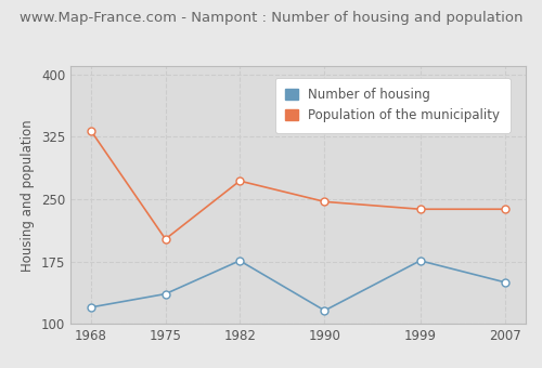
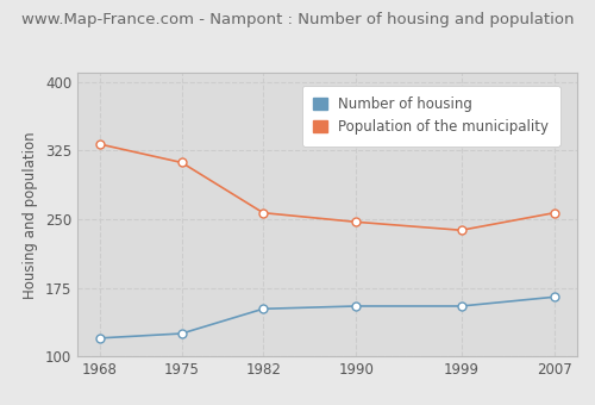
Number of housing/1975: 136 -> 125
Population of the municipality/1975: 202 -> 312
Number of housing/1982: 176 -> 152
Population of the municipality/1982: 272 -> 257
Number of housing/1990: 116 -> 155
Number of housing/1999: 176 -> 155
Number of housing/2007: 150 -> 165
Population of the municipality/2007: 238 -> 257
